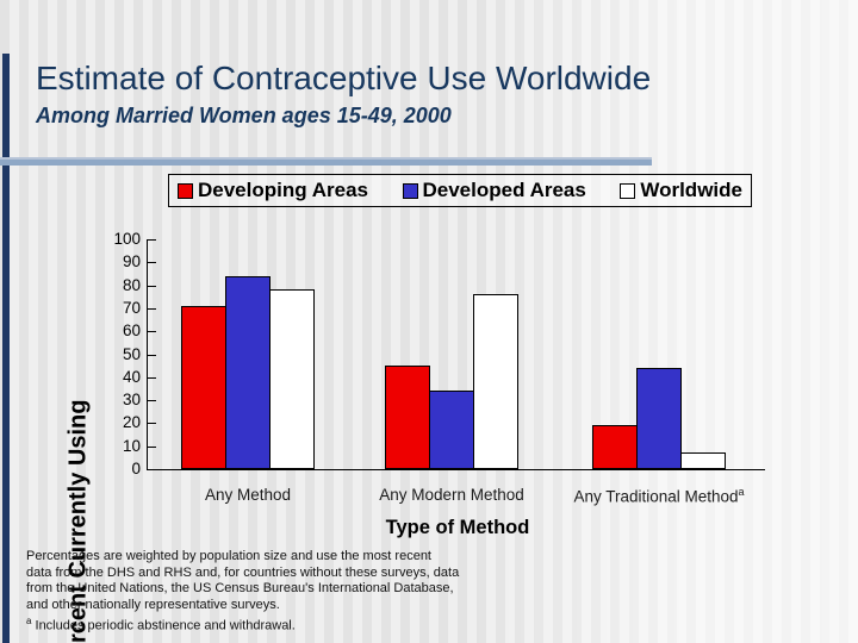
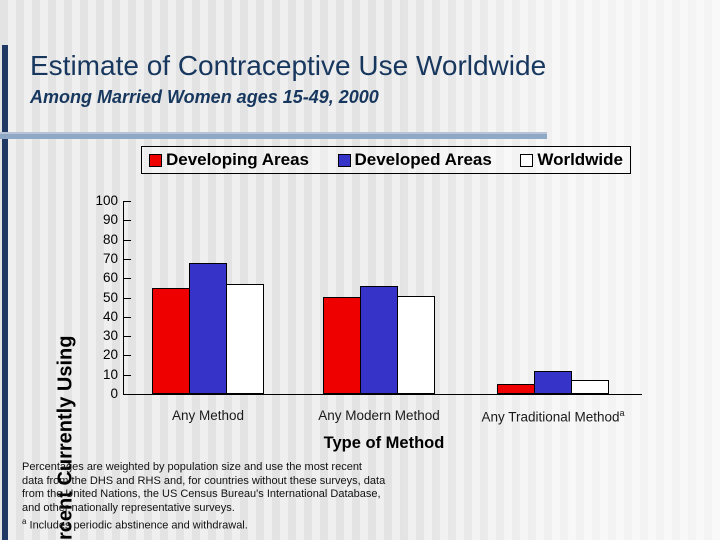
Developing Areas/Any Method: 71 -> 55
Developed Areas/Any Method: 84 -> 68
Worldwide/Any Method: 78 -> 57
Developing Areas/Any Modern Method: 45 -> 50
Developed Areas/Any Modern Method: 34 -> 56
Worldwide/Any Modern Method: 76 -> 51
Developing Areas/Any Traditional Method: 19 -> 5
Developed Areas/Any Traditional Method: 44 -> 12
